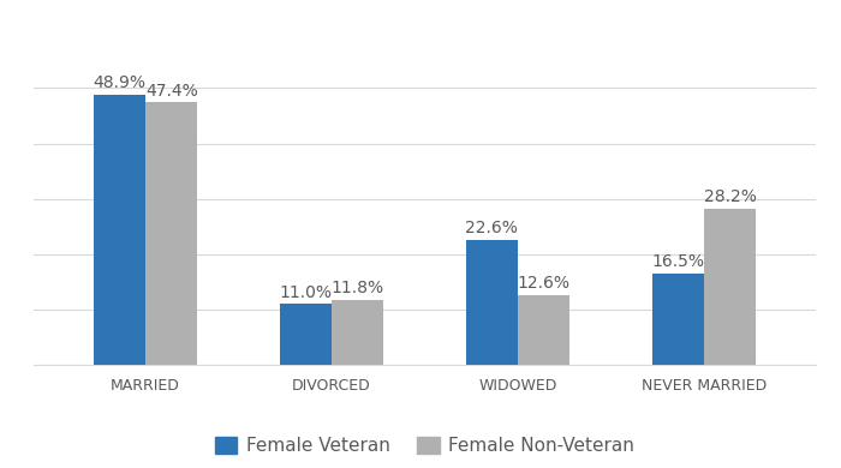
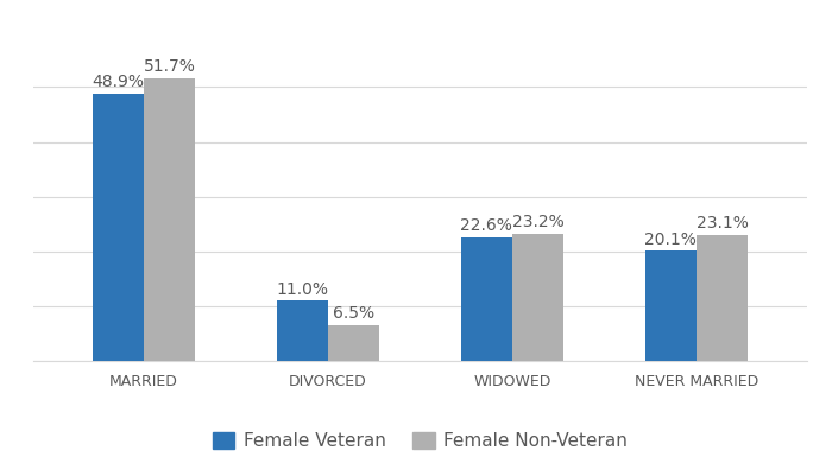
Female Non-Veteran/MARRIED: 47.4% -> 51.7%
Female Non-Veteran/DIVORCED: 11.8% -> 6.5%
Female Non-Veteran/WIDOWED: 12.6% -> 23.2%
Female Veteran/NEVER MARRIED: 16.5% -> 20.1%
Female Non-Veteran/NEVER MARRIED: 28.2% -> 23.1%
